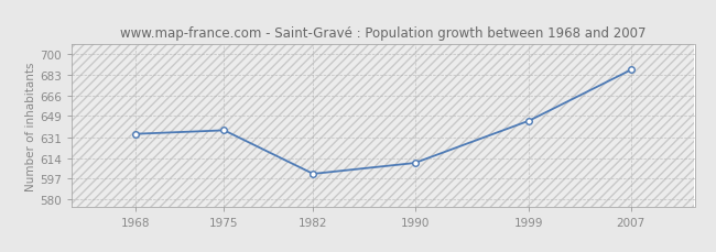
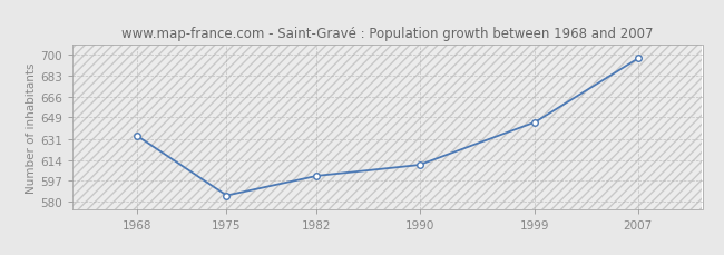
1975: 637 -> 585
2007: 687 -> 697
